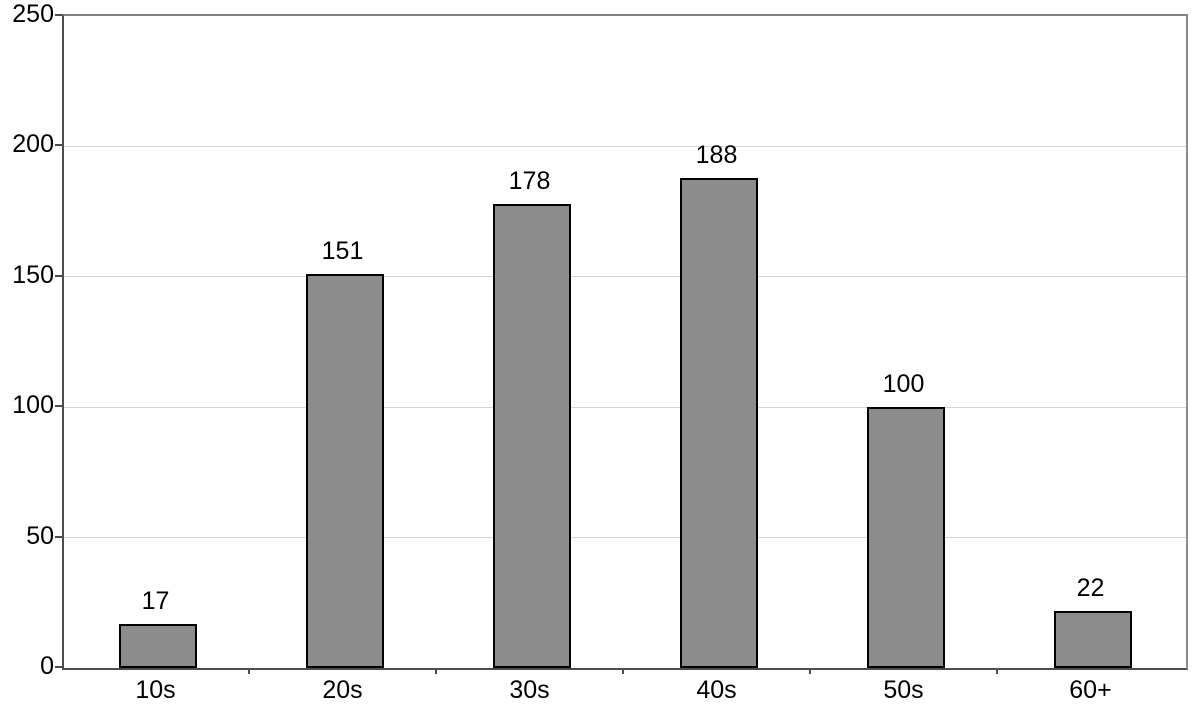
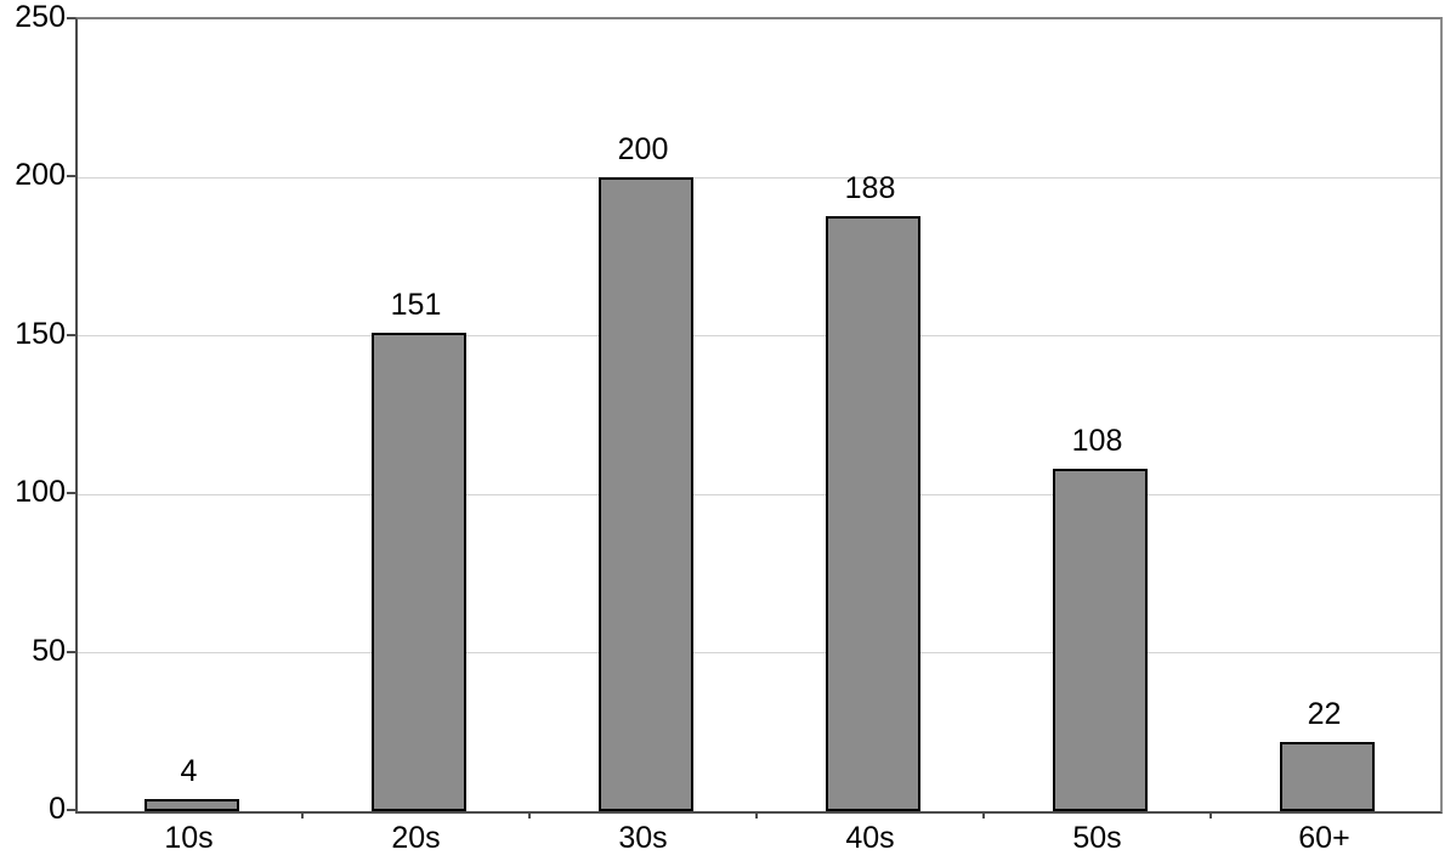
10s: 17 -> 4
30s: 178 -> 200
50s: 100 -> 108
